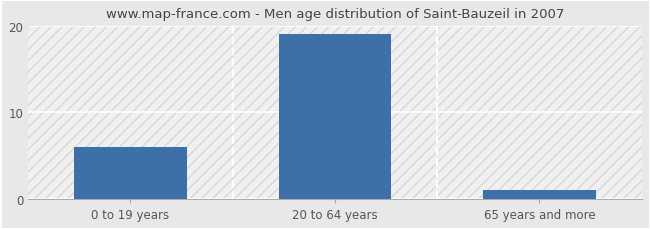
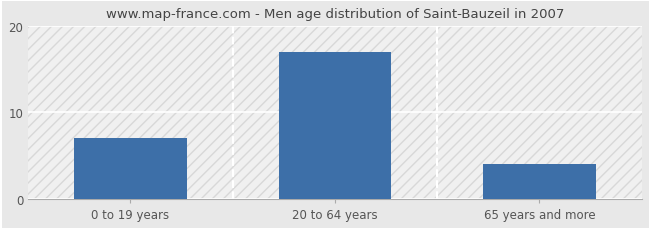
0 to 19 years: 6 -> 7
20 to 64 years: 19 -> 17
65 years and more: 1 -> 4
